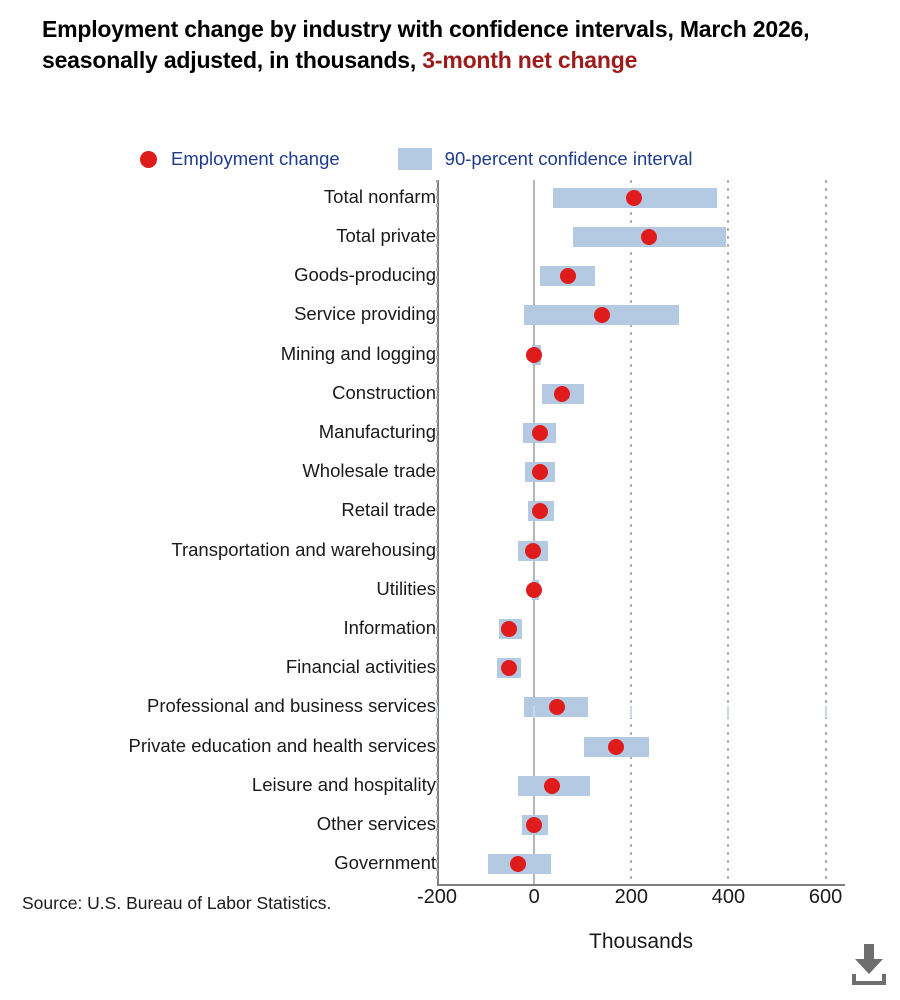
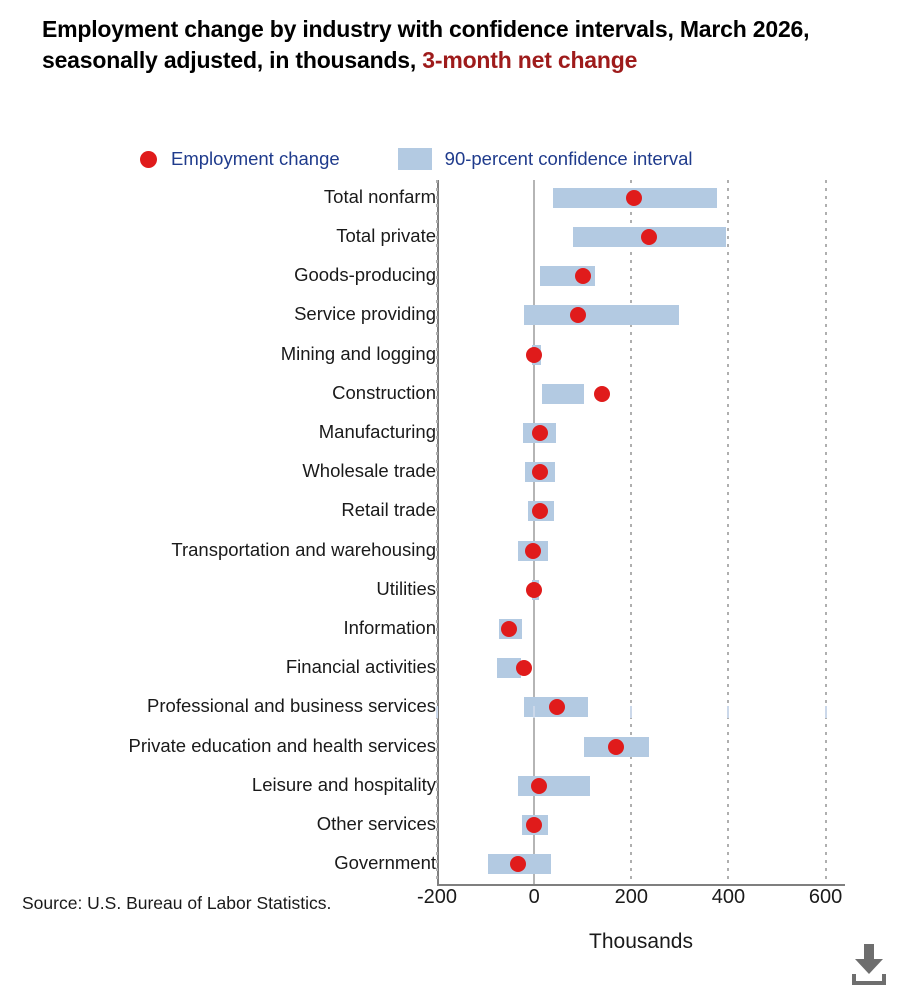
Goods-producing: 70 -> 100
Service providing: 140 -> 90
Construction: 60 -> 140
Financial activities: -50 -> -20
Leisure and hospitality: 40 -> 10
